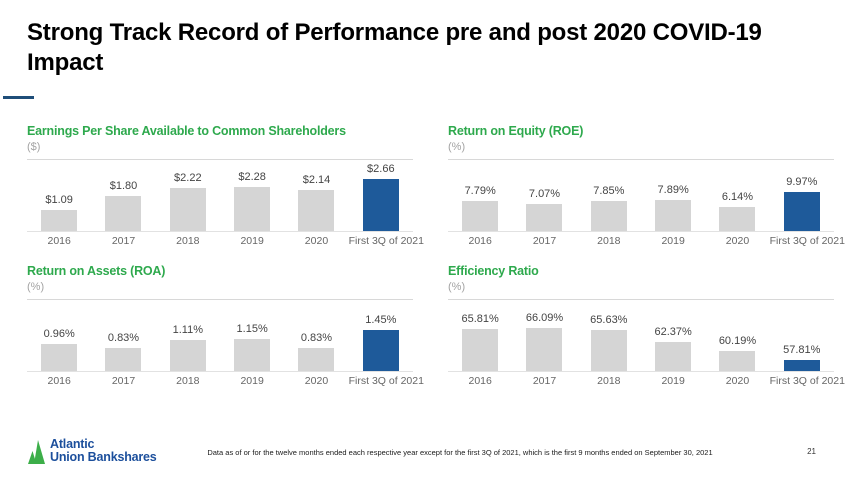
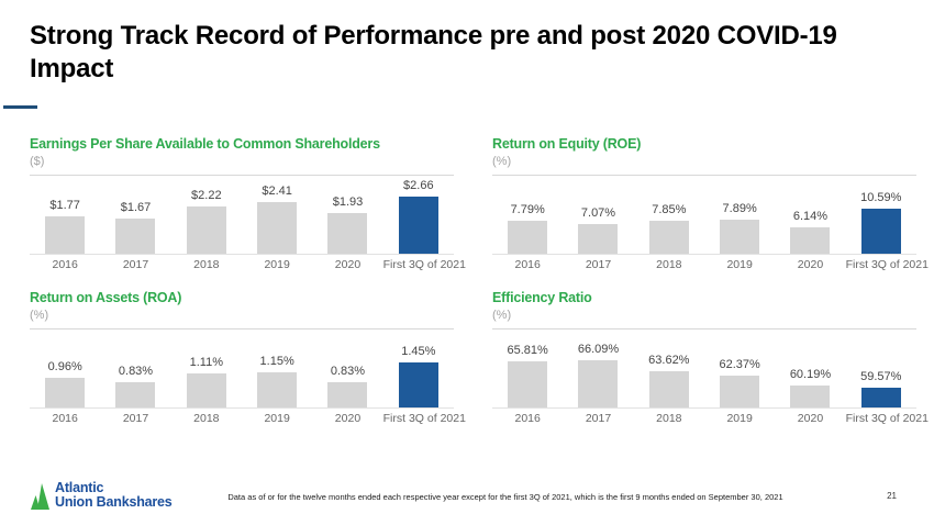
Earnings Per Share Available to Common Shareholders/2016: $1.09 -> $1.77
Earnings Per Share Available to Common Shareholders/2017: $1.80 -> $1.67
Earnings Per Share Available to Common Shareholders/2019: $2.28 -> $2.41
Earnings Per Share Available to Common Shareholders/2020: $2.14 -> $1.93
Return on Equity (ROE)/First 3Q of 2021: 9.97% -> 10.59%
Efficiency Ratio/2018: 65.63% -> 63.62%
Efficiency Ratio/First 3Q of 2021: 57.81% -> 59.57%
